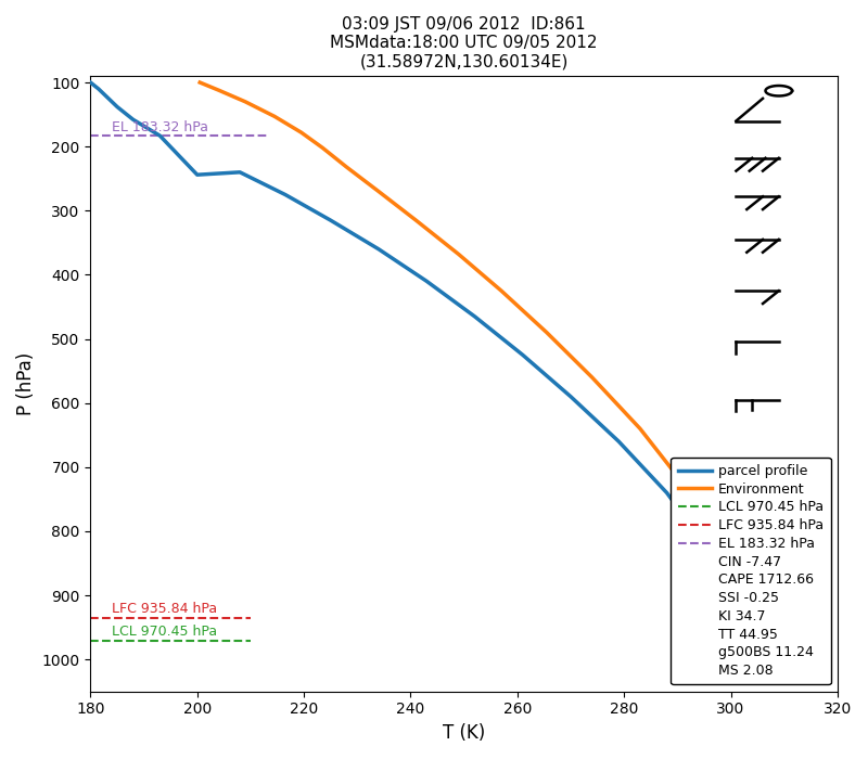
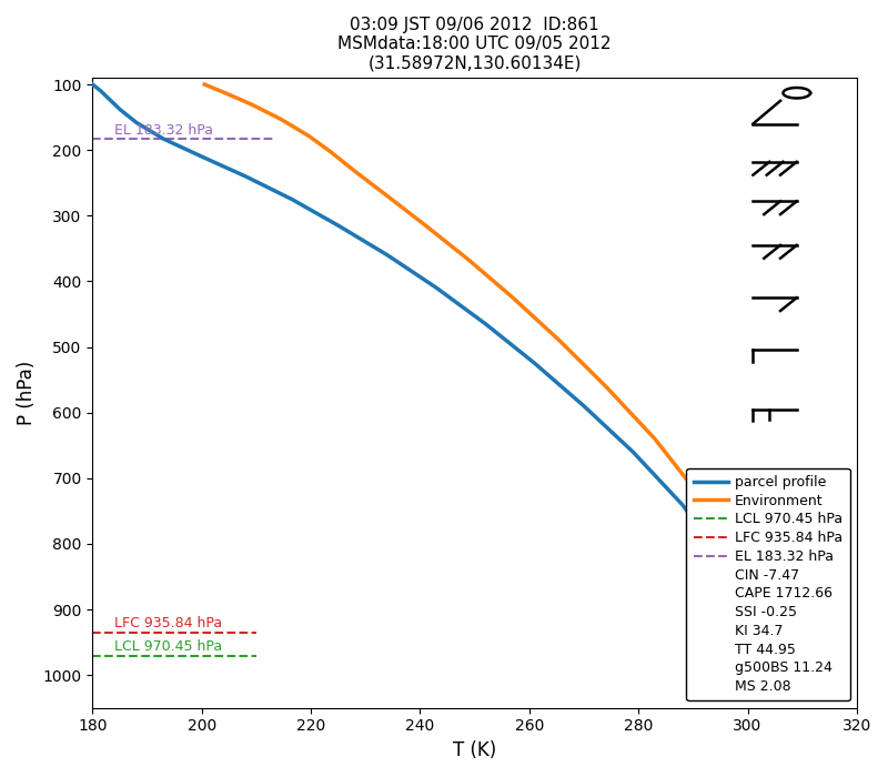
parcel profile/200: 244 -> 210
